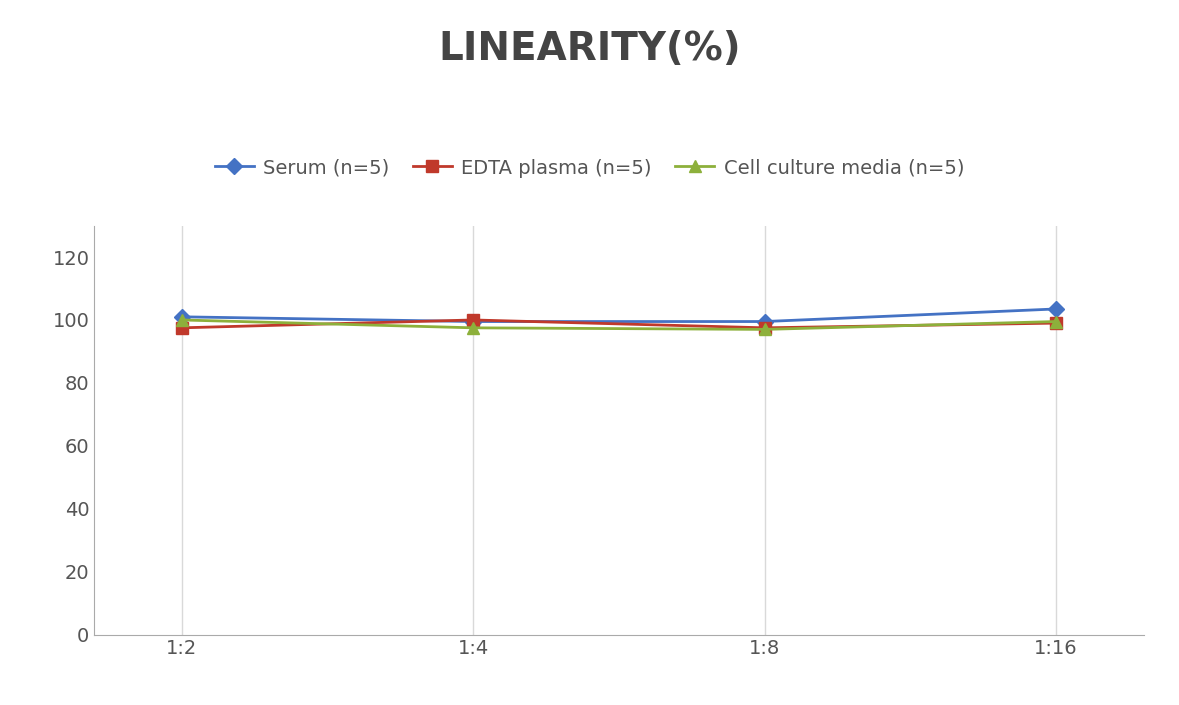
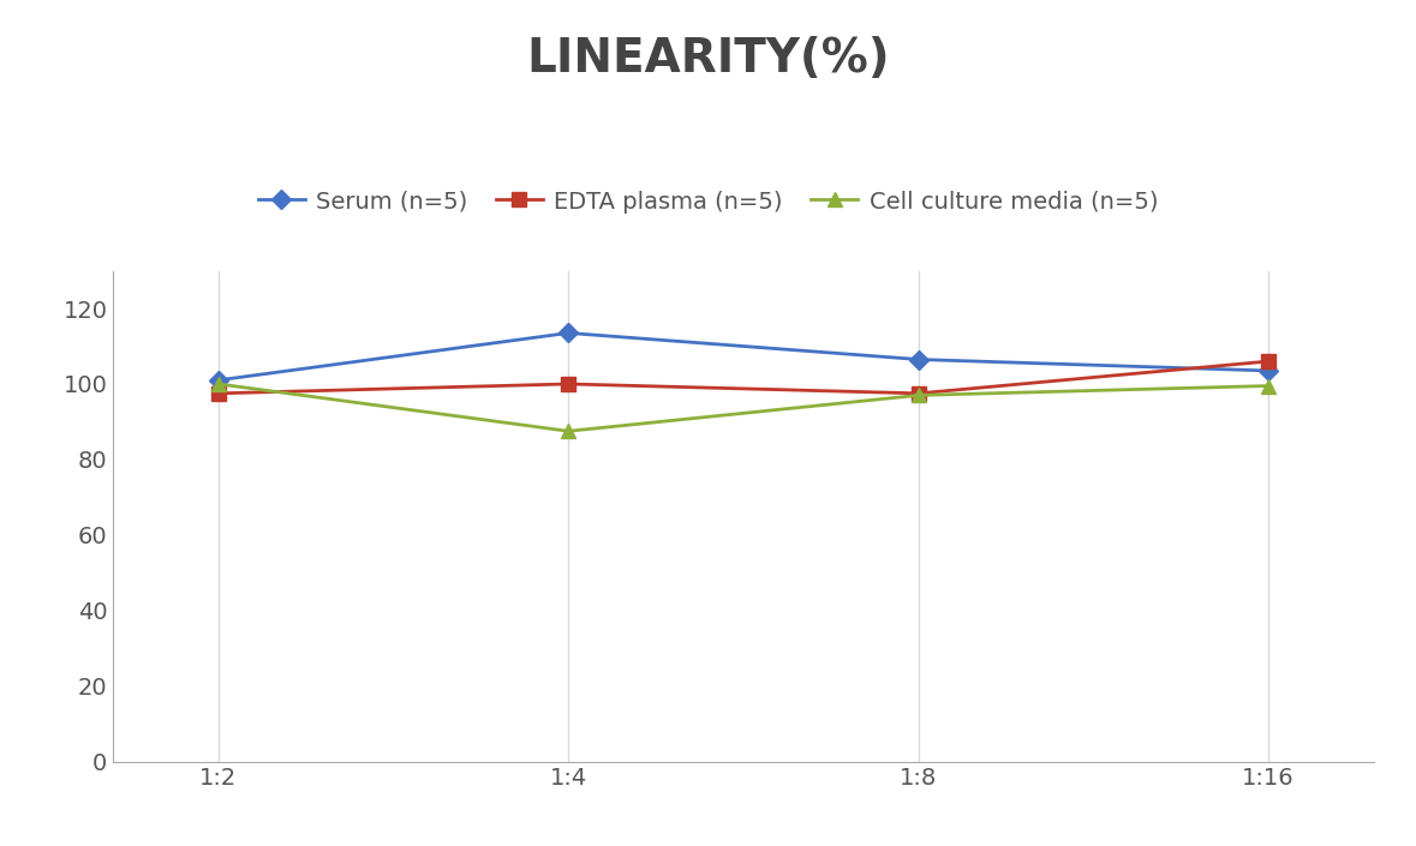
Serum (n=5)/1:4: 99.5 -> 113.5
Cell culture media (n=5)/1:4: 97.5 -> 87.5
Serum (n=5)/1:8: 99.5 -> 106.5
EDTA plasma (n=5)/1:16: 99.0 -> 106.0
